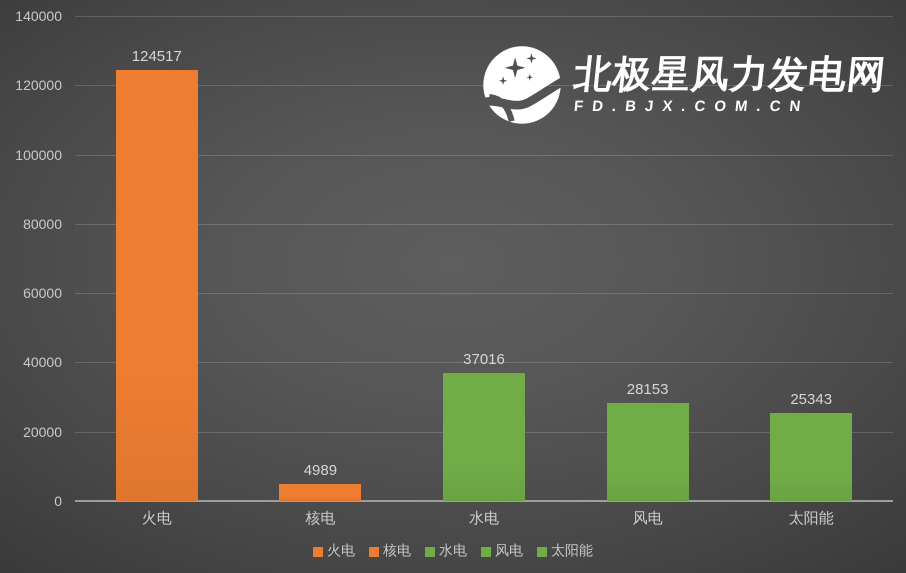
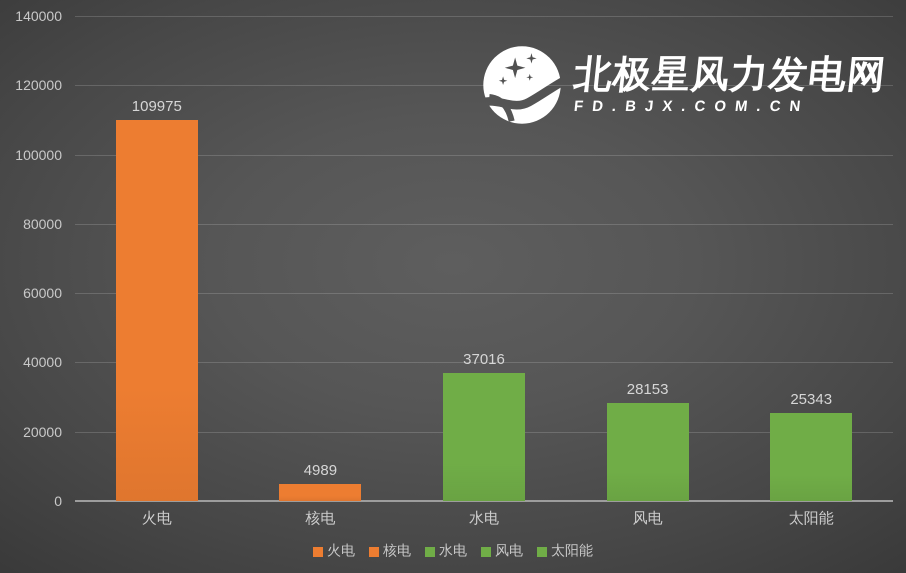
火电: 124517 -> 109975
